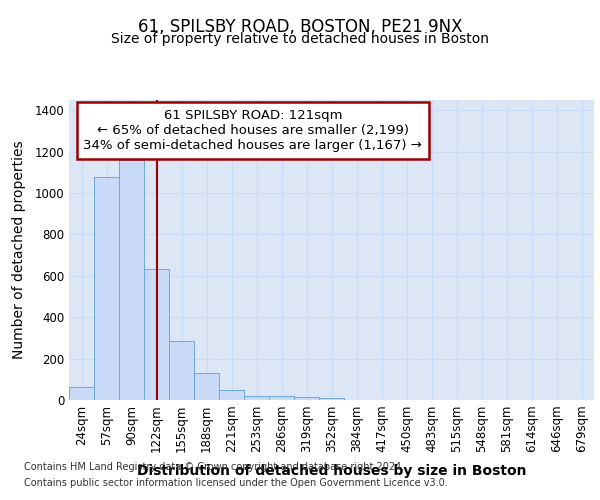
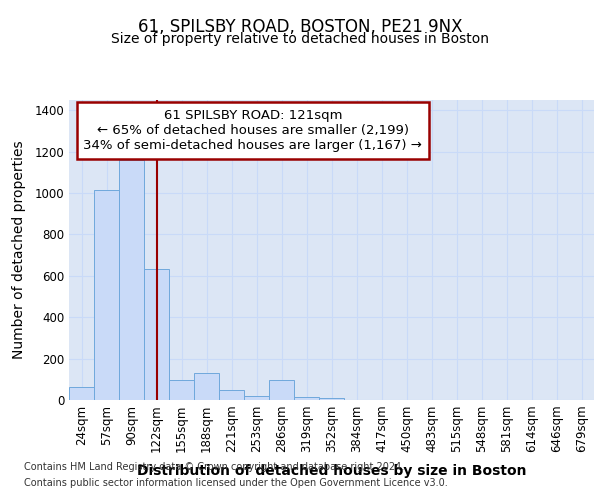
57sqm: 1080 -> 1015
155sqm: 285 -> 95
286sqm: 20 -> 95
